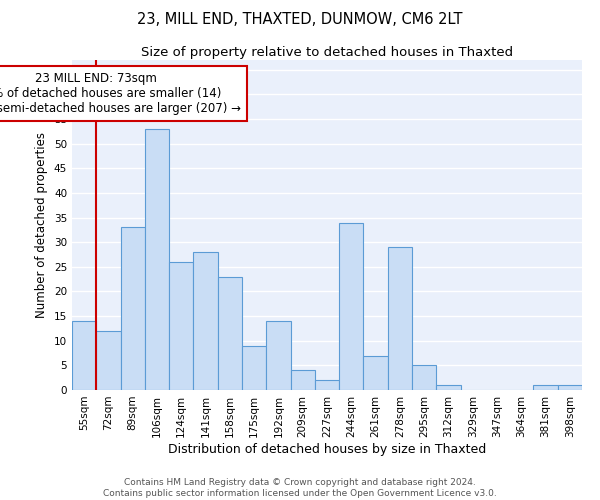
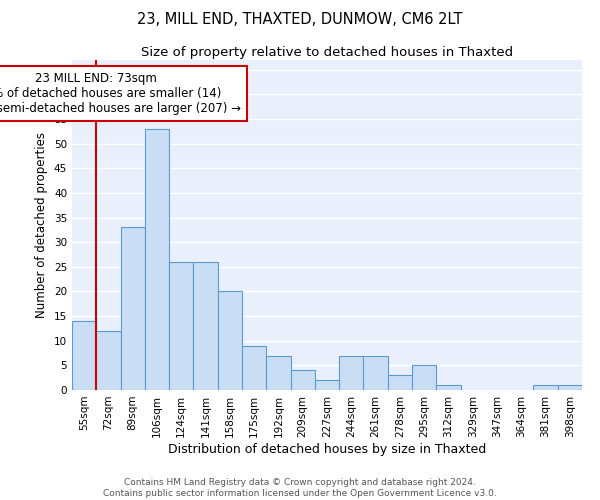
141sqm: 28 -> 26
158sqm: 23 -> 20
192sqm: 14 -> 7
244sqm: 34 -> 7
278sqm: 29 -> 3
